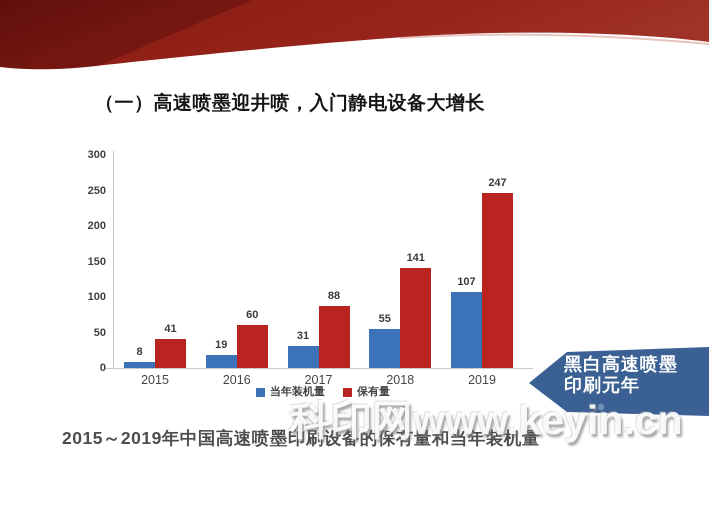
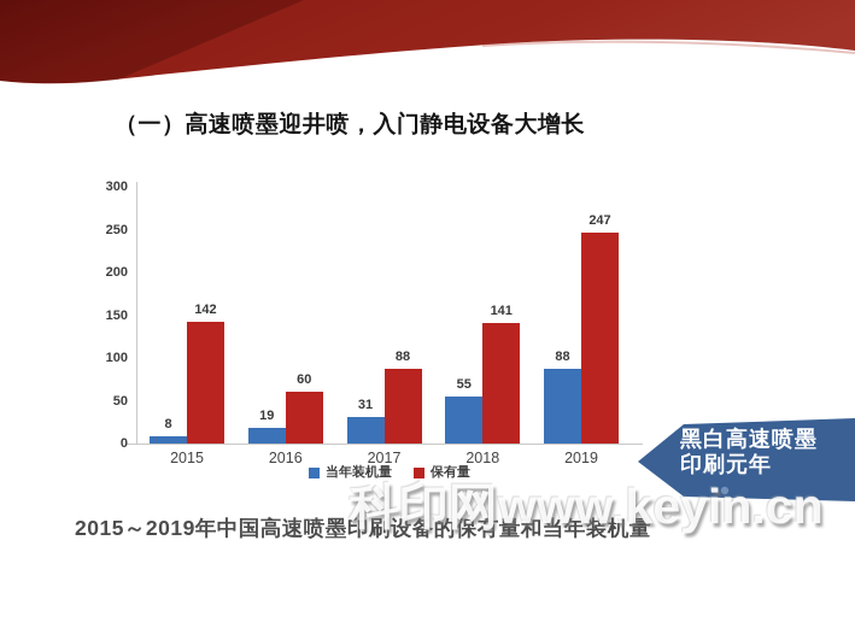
保有量/2015: 41 -> 142
当年装机量/2019: 107 -> 88
